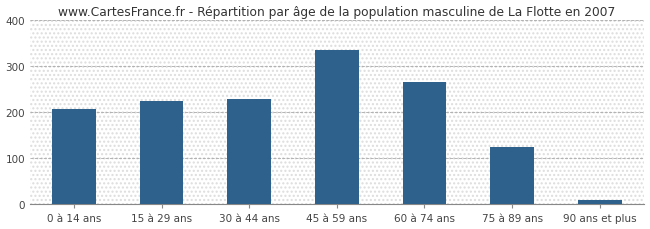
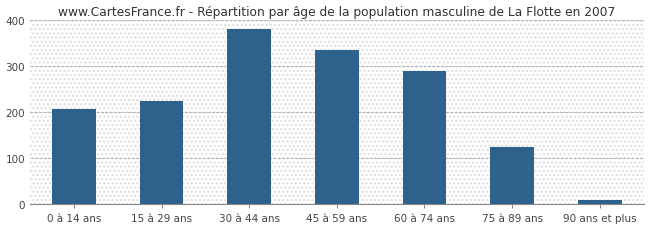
30 à 44 ans: 228 -> 380
60 à 74 ans: 265 -> 290
